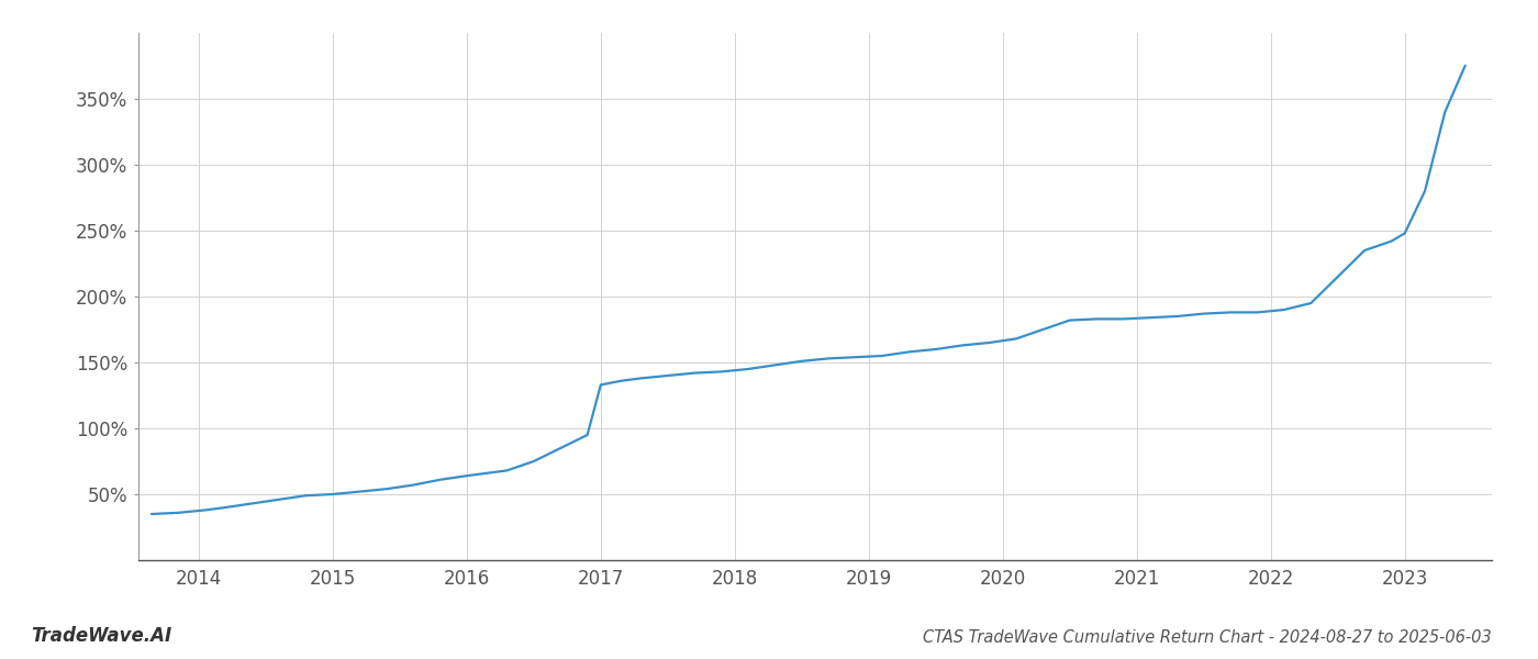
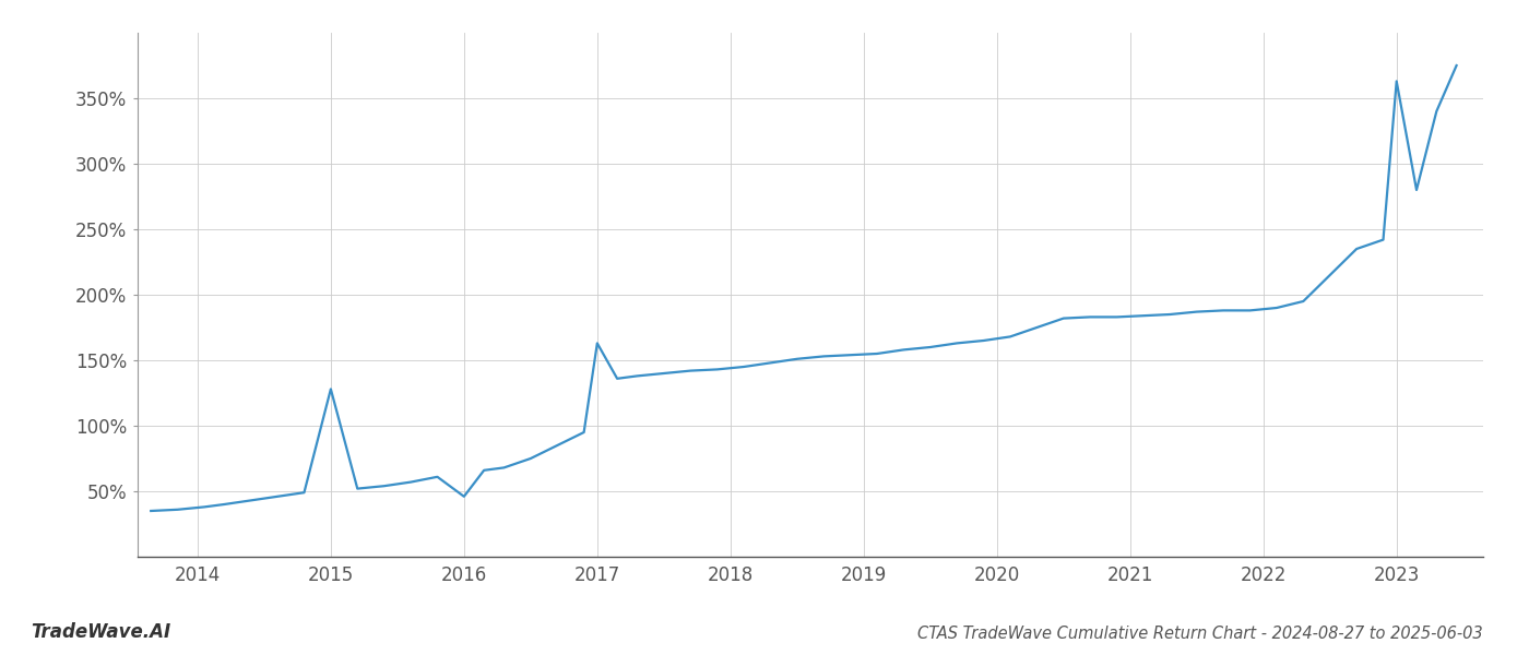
2015: 50% -> 128%
2016: 64% -> 46%
2017: 133% -> 163%
2023: 248% -> 363%
